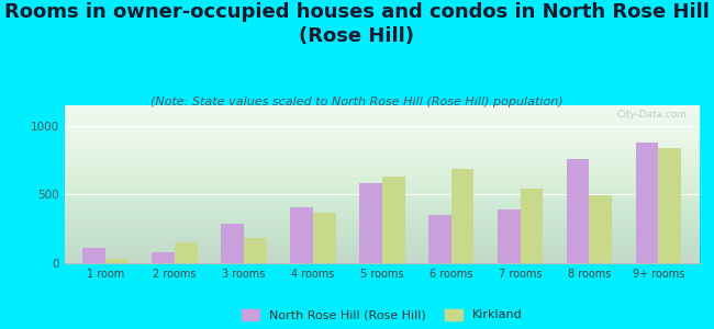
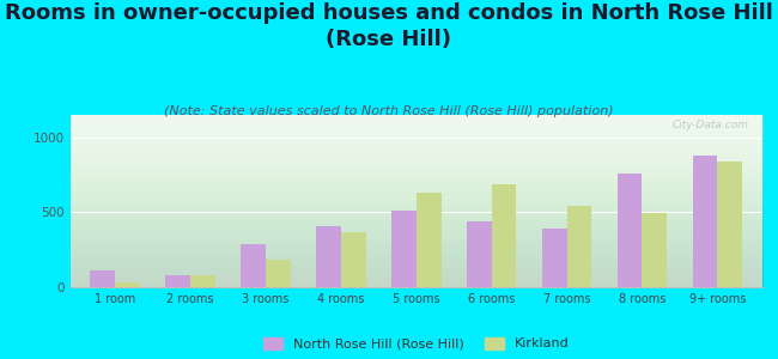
Kirkland/2 rooms: 150 -> 80
North Rose Hill (Rose Hill)/5 rooms: 580 -> 510
North Rose Hill (Rose Hill)/6 rooms: 350 -> 440
